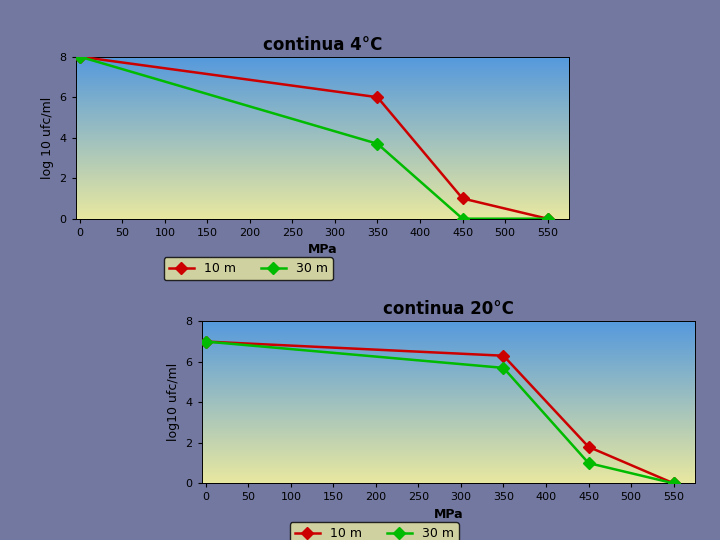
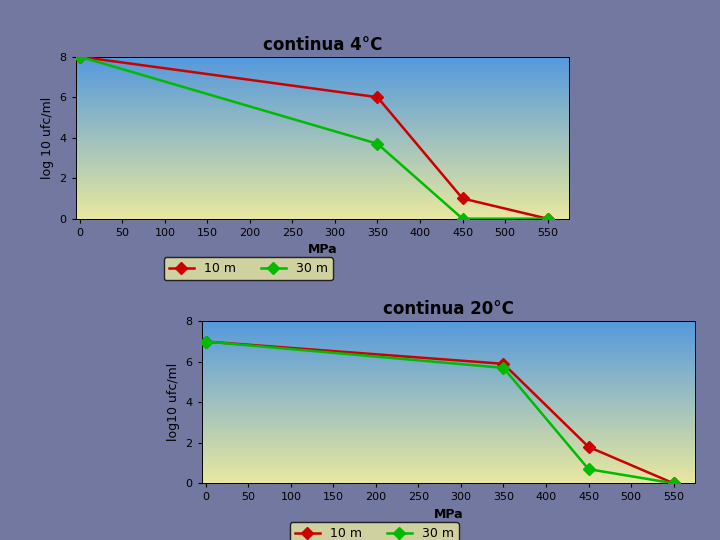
continua 20°C/10 m/350: 6.3 -> 5.9
continua 20°C/30 m/450: 1.0 -> 0.7
